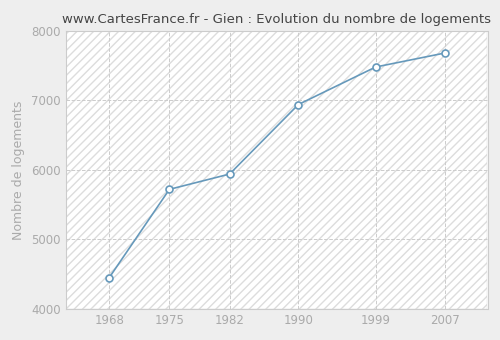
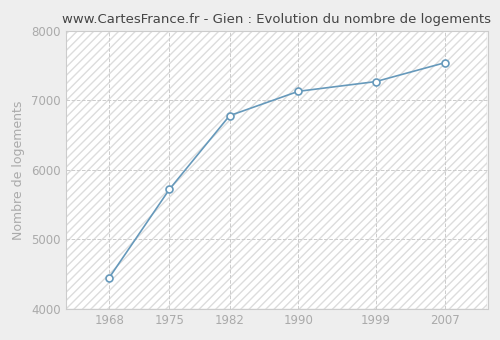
1982: 5940 -> 6780
1990: 6940 -> 7130
1999: 7480 -> 7270
2007: 7680 -> 7540
